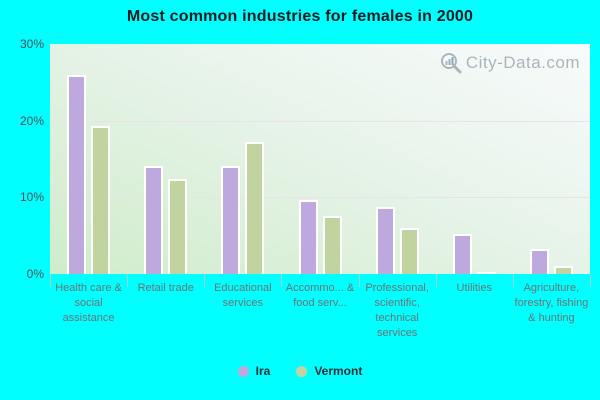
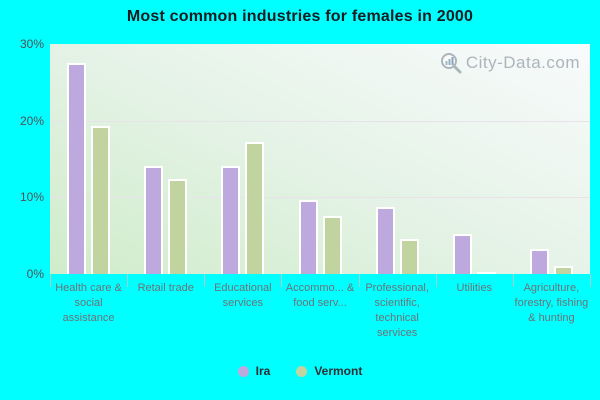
Ira/Health care & social assistance: 26% -> 28%
Vermont/Professional, scientific, technical services: 6% -> 5%
